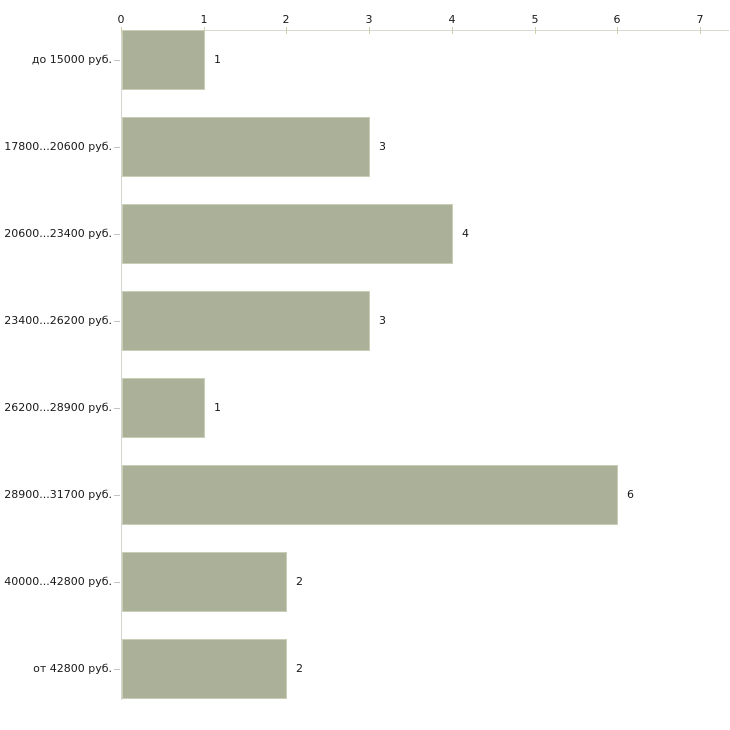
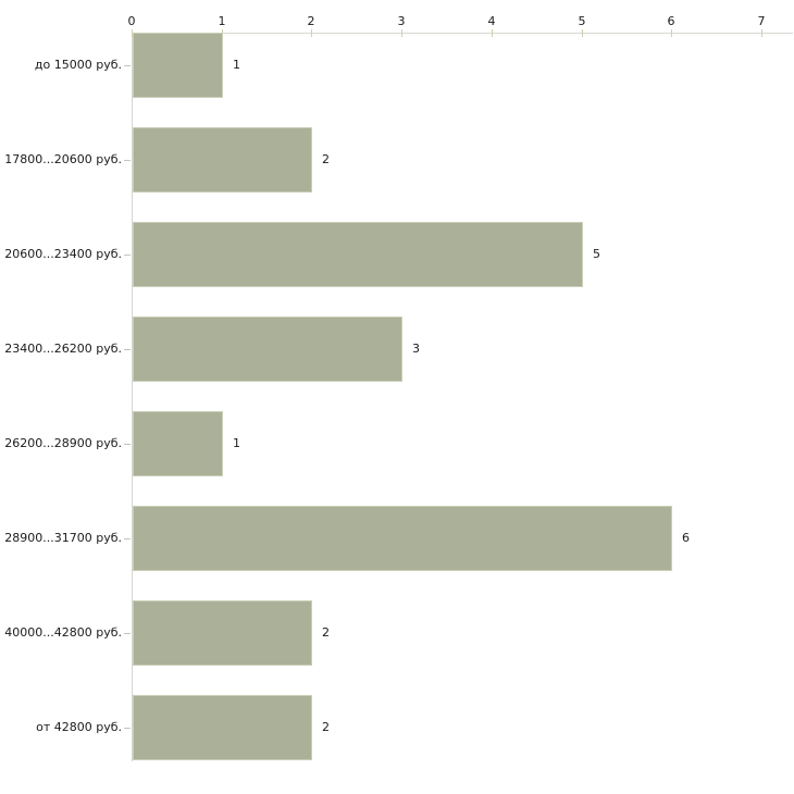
17800...20600 руб.: 3 -> 2
20600...23400 руб.: 4 -> 5
